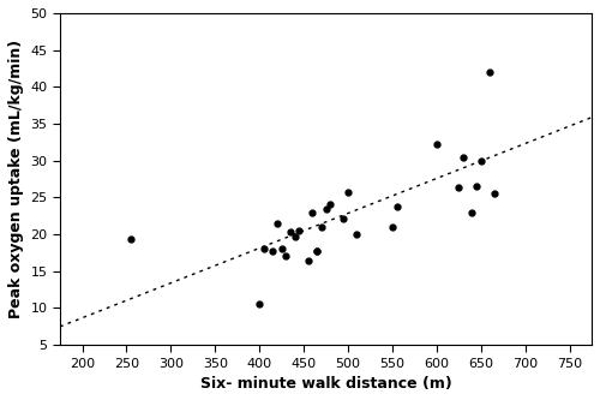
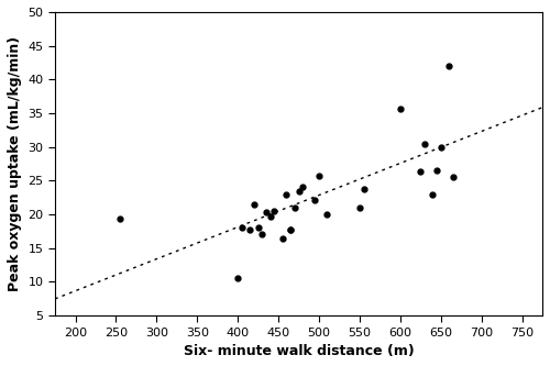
600: 32.2 -> 35.6
